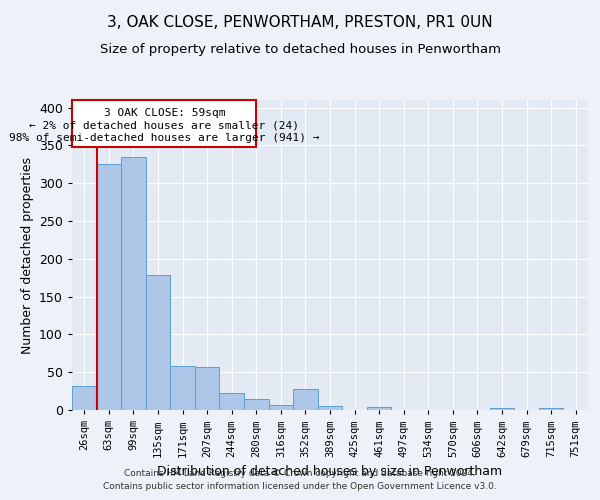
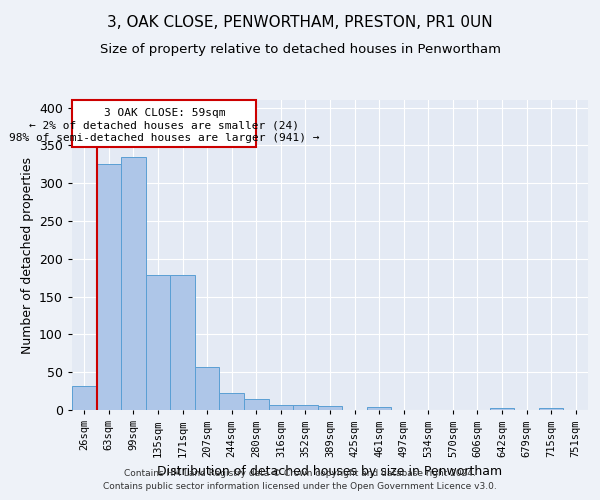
171sqm: 58 -> 178
352sqm: 28 -> 6
